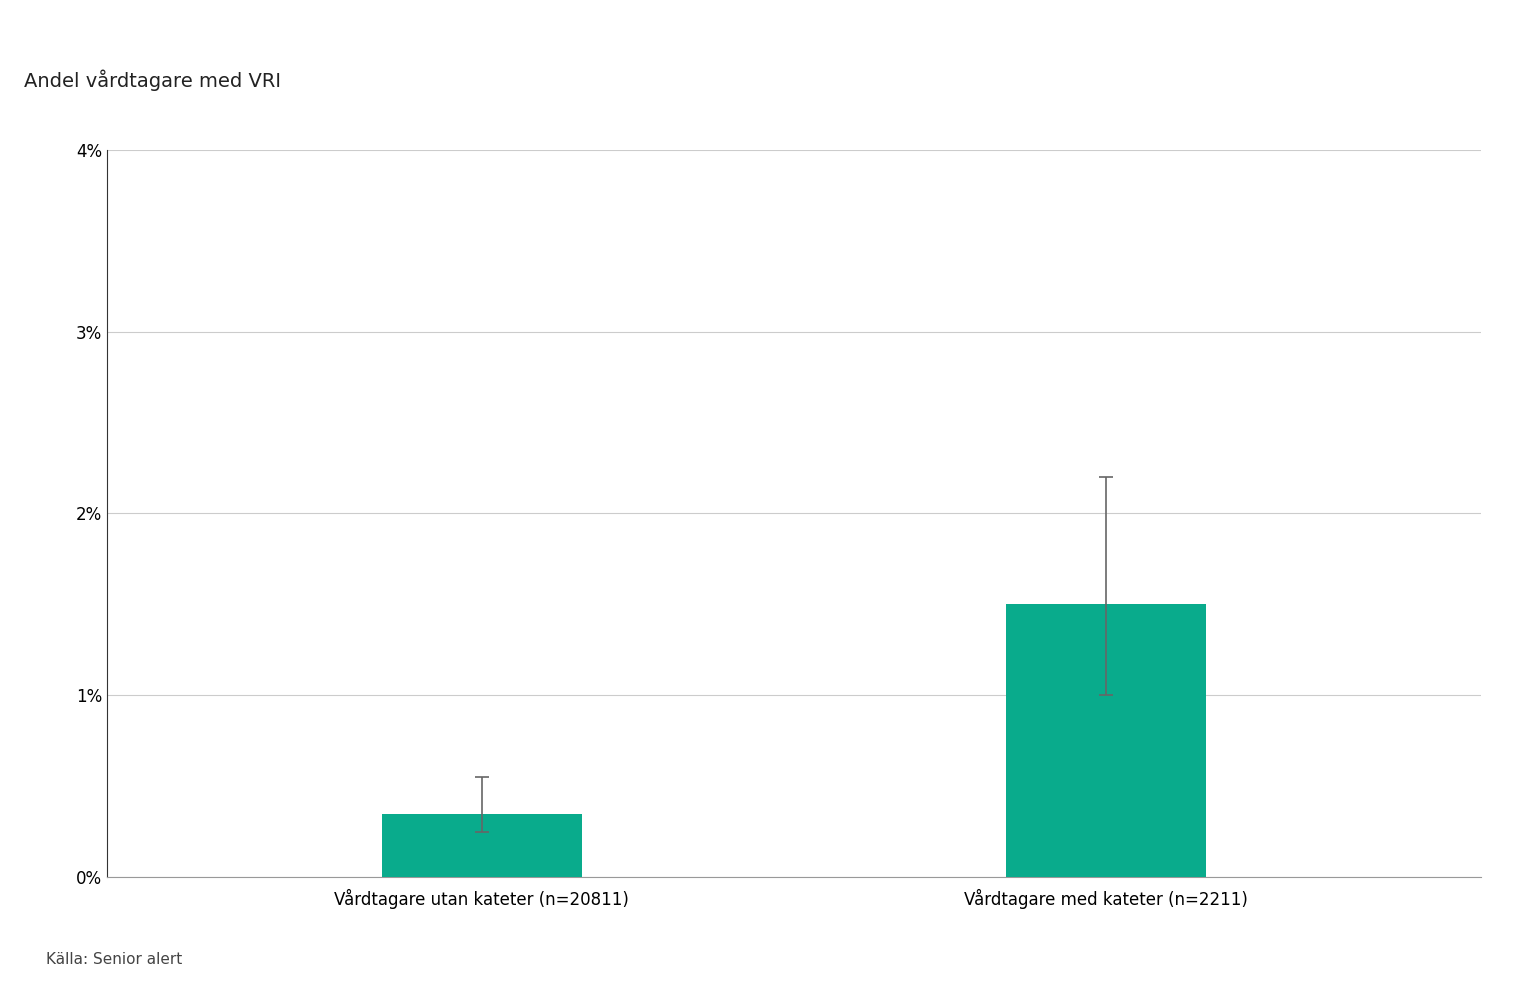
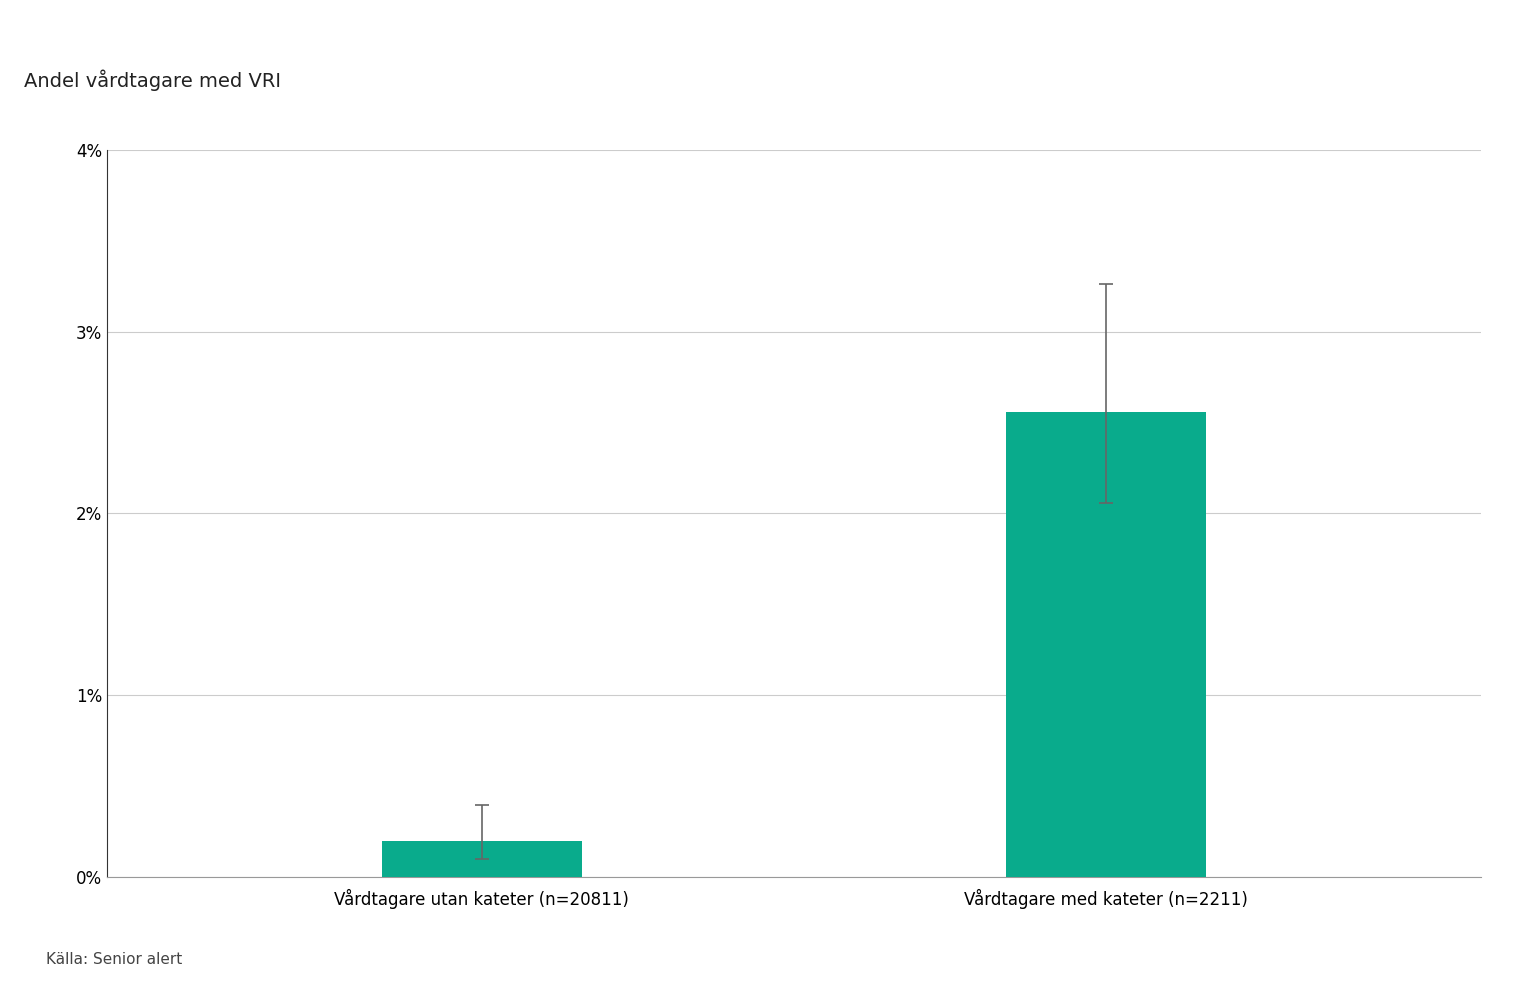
Vårdtagare utan kateter (n=20811): 0.35% -> 0.20%
Vårdtagare med kateter (n=2211): 1.50% -> 2.56%
